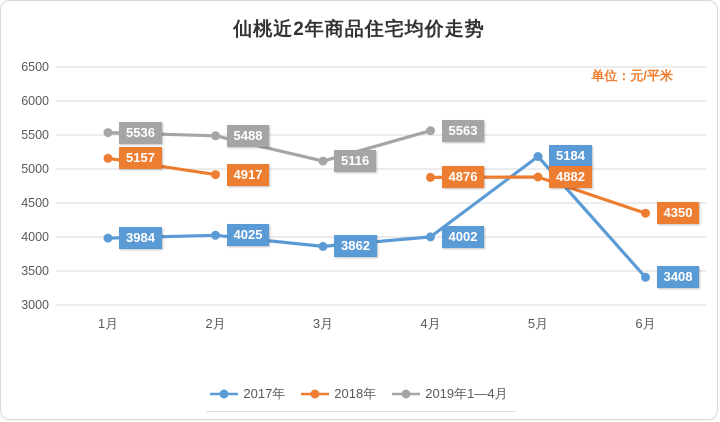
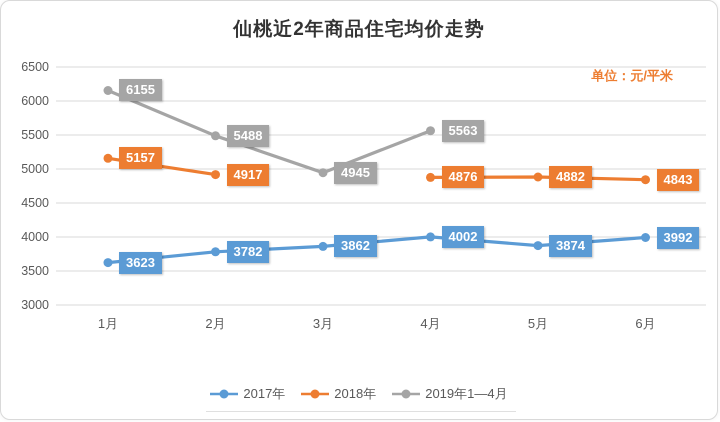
2017年/1月: 3984 -> 3623
2019年1—4月/1月: 5536 -> 6155
2017年/2月: 4025 -> 3782
2019年1—4月/3月: 5116 -> 4945
2017年/5月: 5184 -> 3874
2017年/6月: 3408 -> 3992
2018年/6月: 4350 -> 4843
